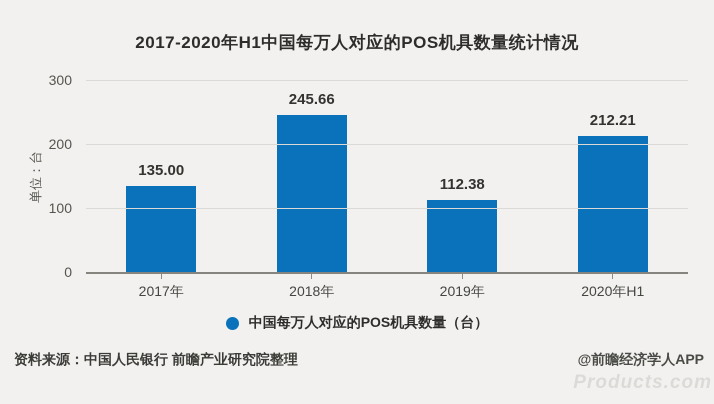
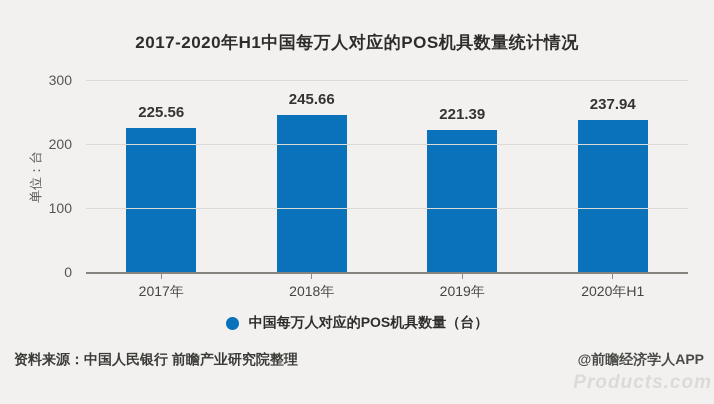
2017年: 135.00 -> 225.56
2019年: 112.38 -> 221.39
2020年H1: 212.21 -> 237.94
